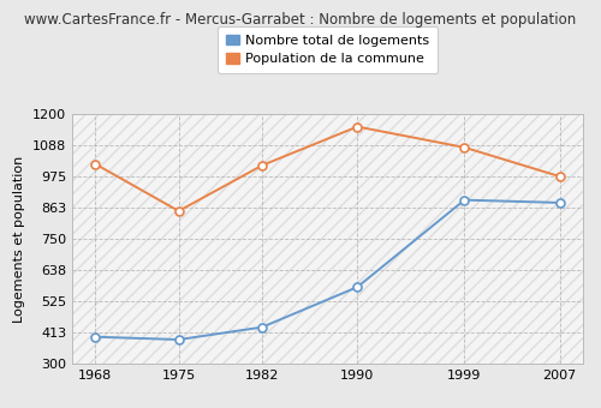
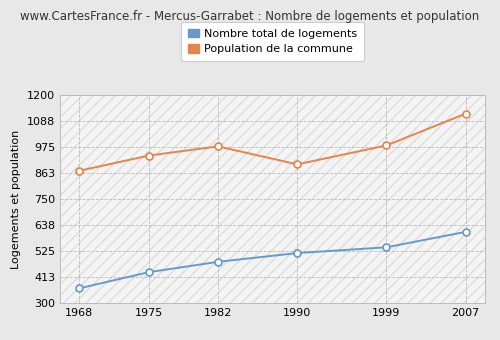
Nombre total de logements/1968: 395 -> 362
Population de la commune/1968: 1020 -> 872
Nombre total de logements/1975: 385 -> 432
Population de la commune/1975: 850 -> 938
Nombre total de logements/1982: 430 -> 477
Population de la commune/1982: 1015 -> 978
Nombre total de logements/1990: 575 -> 515
Population de la commune/1990: 1155 -> 900
Nombre total de logements/1999: 890 -> 540
Population de la commune/1999: 1080 -> 982
Nombre total de logements/2007: 880 -> 607
Population de la commune/2007: 975 -> 1120
